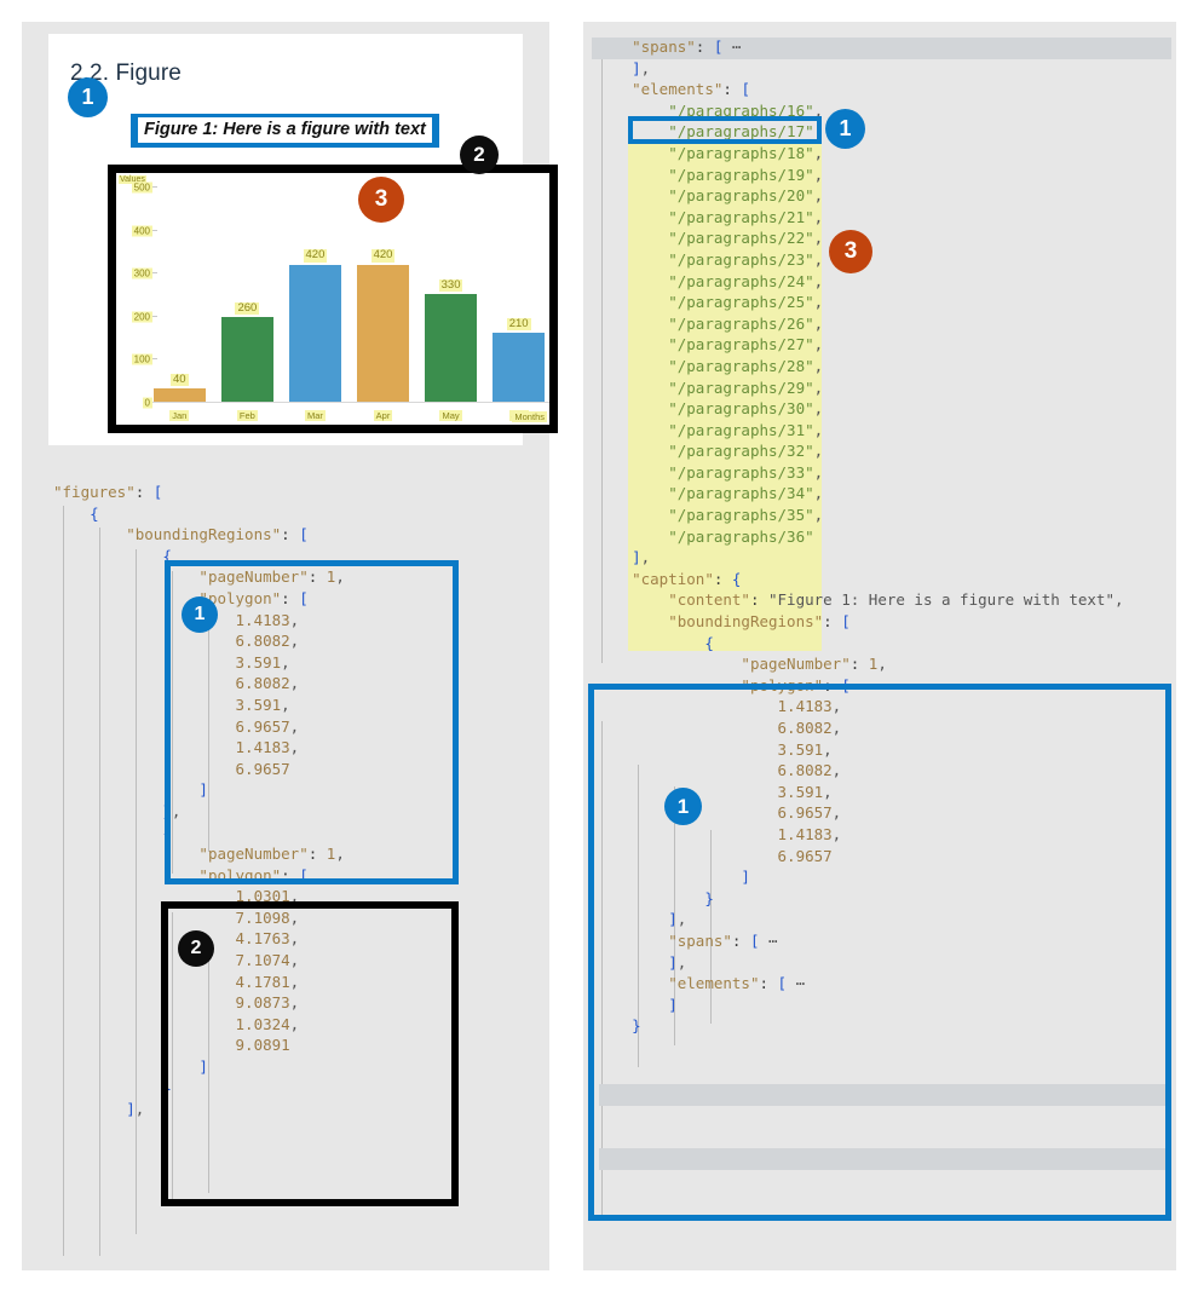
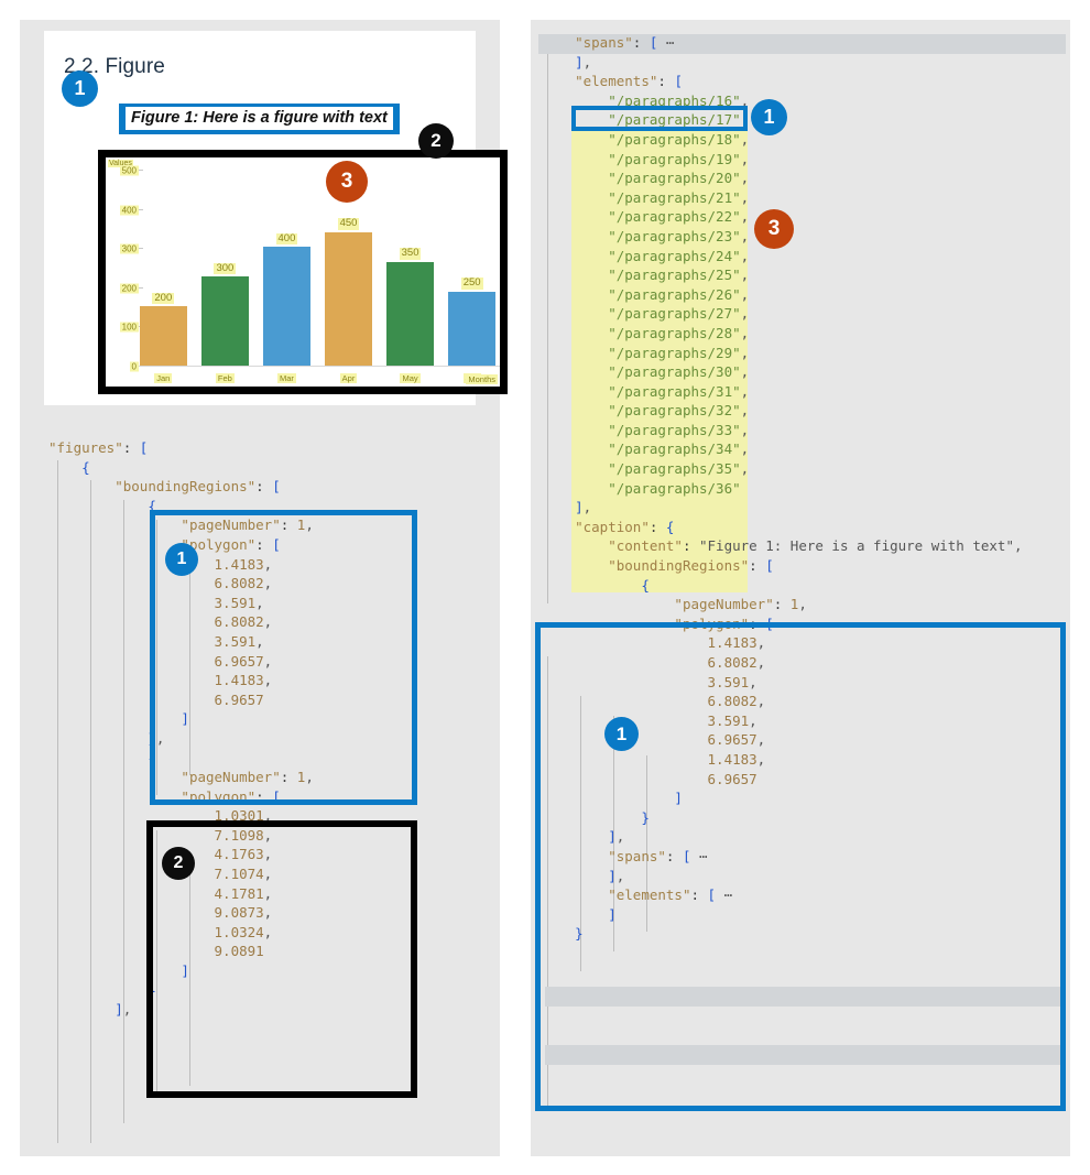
Jan: 40 -> 200
Feb: 260 -> 300
Mar: 420 -> 400
Apr: 420 -> 450
May: 330 -> 350
Jun: 210 -> 250
